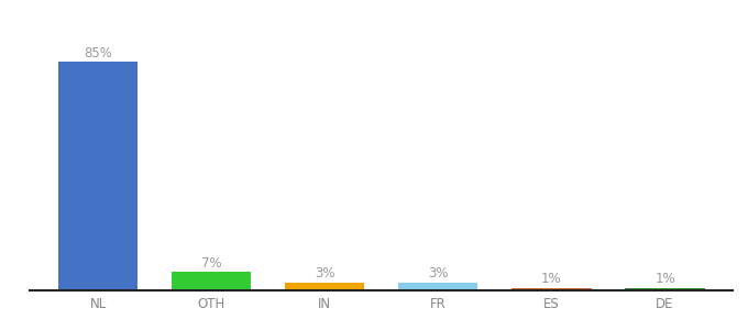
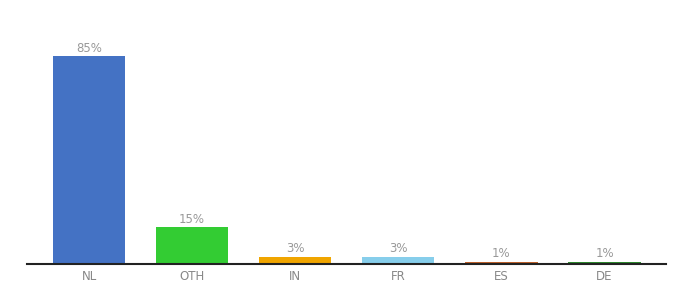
OTH: 7% -> 15%
